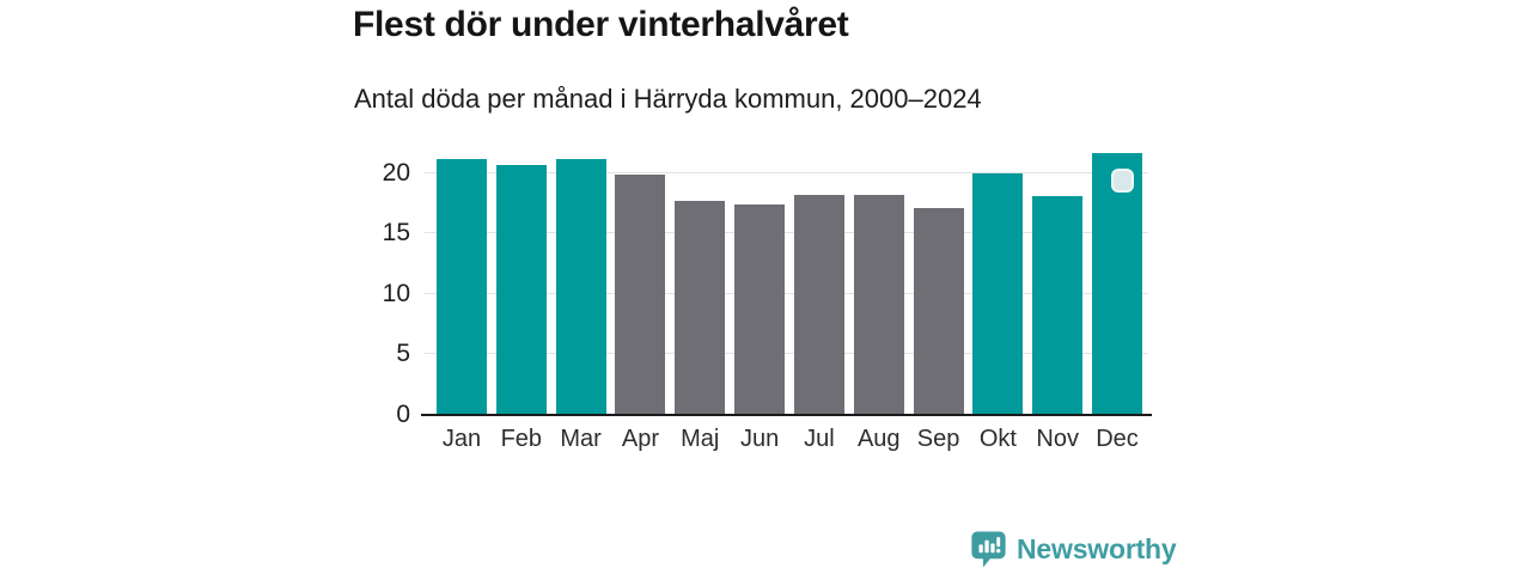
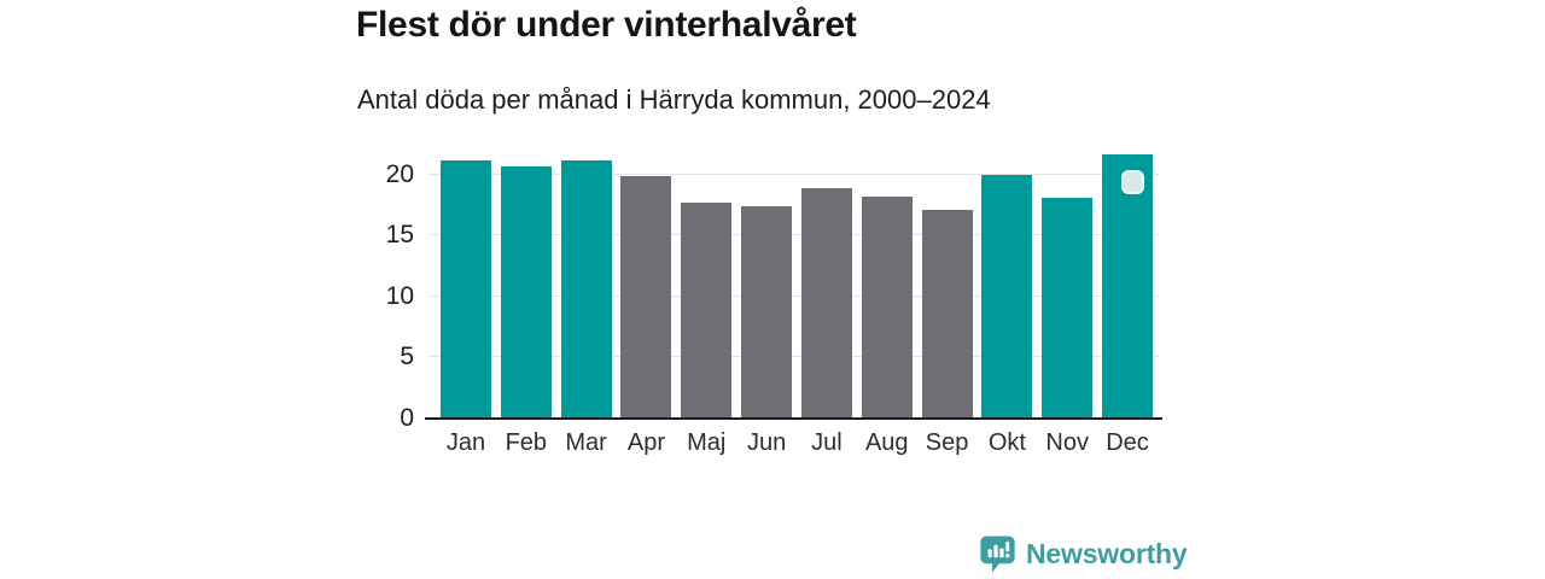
Jul: 18.2 -> 18.9
